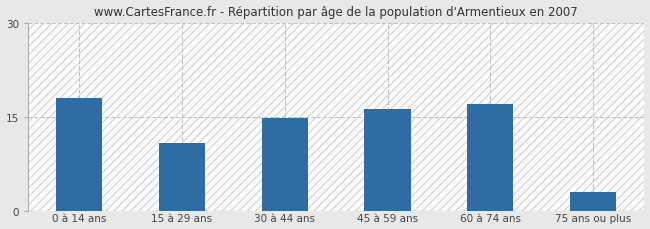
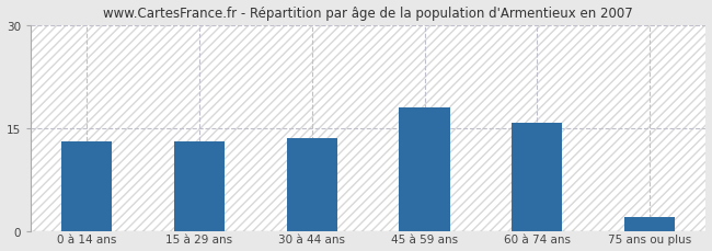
0 à 14 ans: 18.0 -> 13.0
15 à 29 ans: 10.8 -> 13.0
30 à 44 ans: 14.8 -> 13.5
45 à 59 ans: 16.2 -> 18.0
60 à 74 ans: 17.0 -> 15.8
75 ans ou plus: 3.0 -> 2.0
